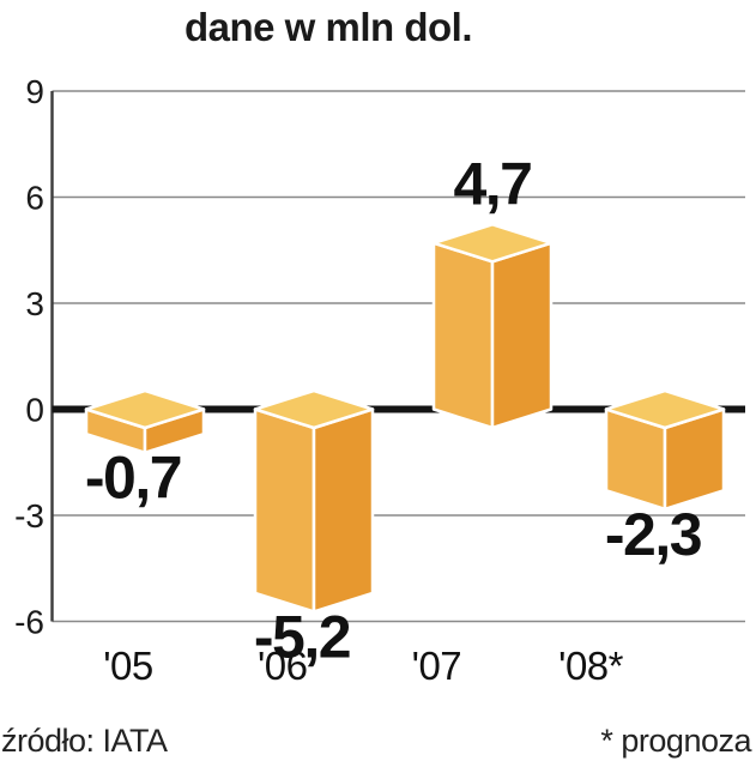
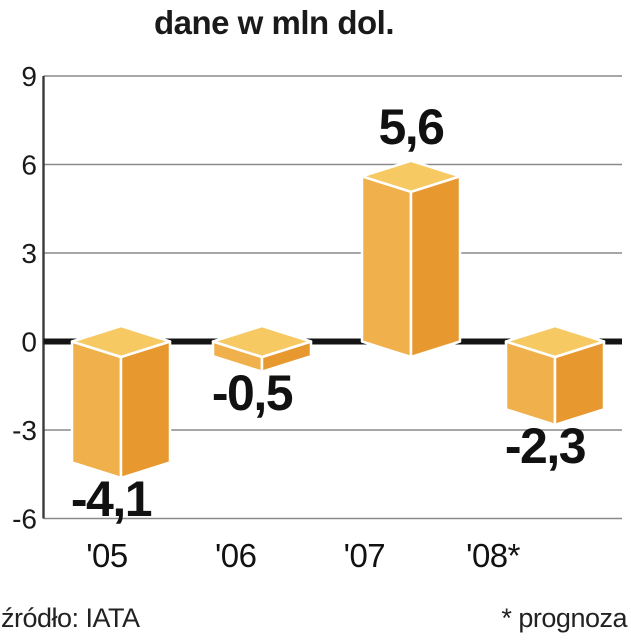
'05: -0,7 -> -4,1
'06: -5,2 -> -0,5
'07: 4,7 -> 5,6
